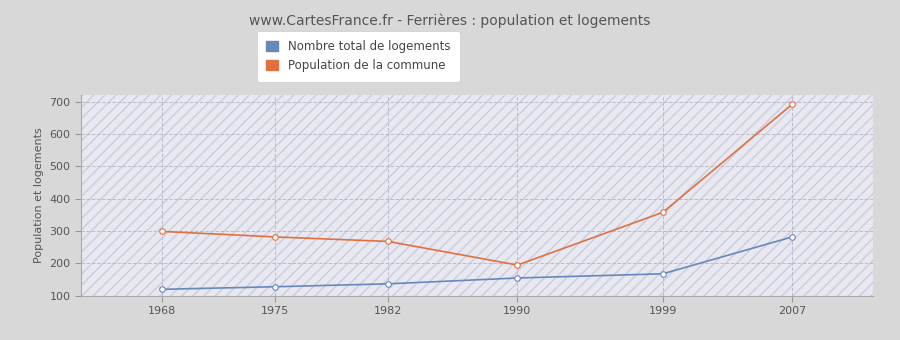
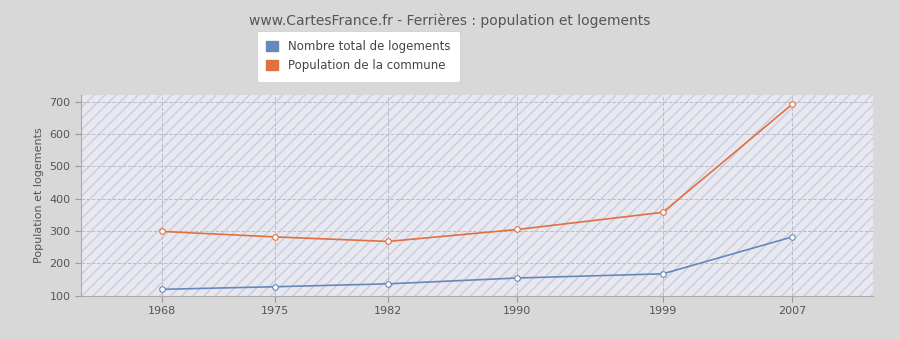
Population de la commune/1990: 195 -> 305
